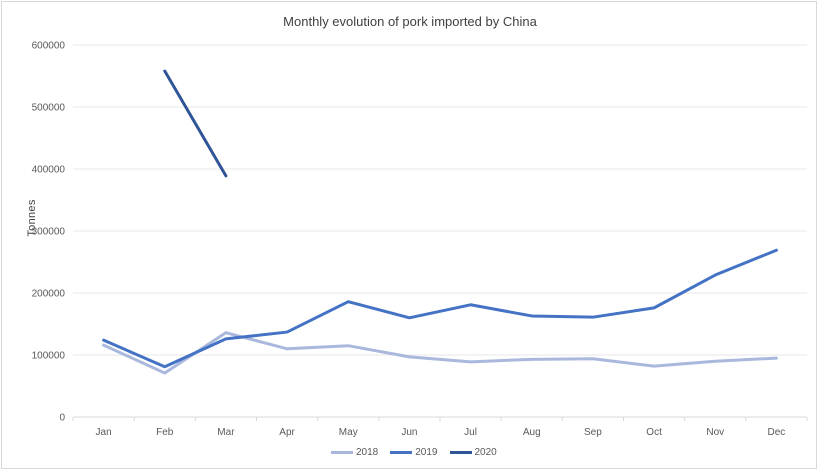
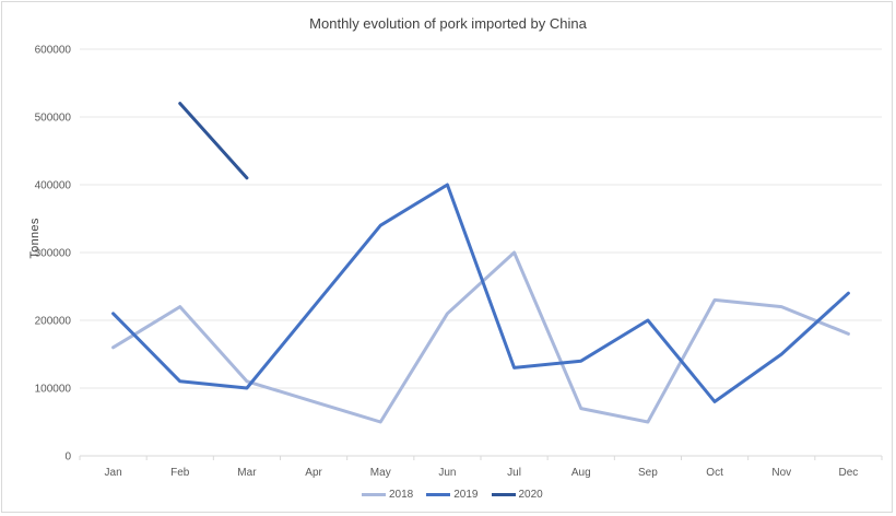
2018/Jan: 120000 -> 160000
2019/Jan: 120000 -> 210000
2018/Feb: 70000 -> 220000
2019/Feb: 80000 -> 110000
2020/Feb: 560000 -> 520000
2018/Mar: 140000 -> 110000
2019/Mar: 130000 -> 100000
2020/Mar: 390000 -> 410000
2018/Apr: 110000 -> 80000
2019/Apr: 140000 -> 220000
2018/May: 120000 -> 50000
2019/May: 190000 -> 340000
2018/Jun: 100000 -> 210000
2019/Jun: 160000 -> 400000
2018/Jul: 90000 -> 300000
2019/Jul: 180000 -> 130000
2018/Aug: 90000 -> 70000
2019/Aug: 160000 -> 140000
2018/Sep: 90000 -> 50000
2019/Sep: 160000 -> 200000
2018/Oct: 80000 -> 230000
2019/Oct: 180000 -> 80000
2018/Nov: 90000 -> 220000
2019/Nov: 230000 -> 150000
2018/Dec: 100000 -> 180000
2019/Dec: 270000 -> 240000
